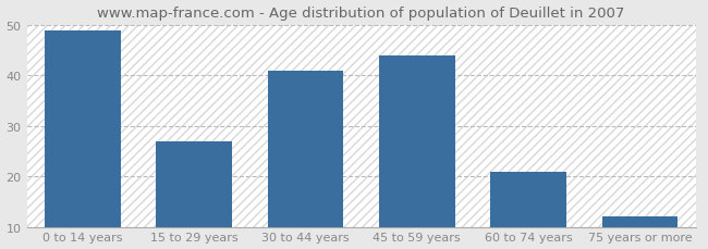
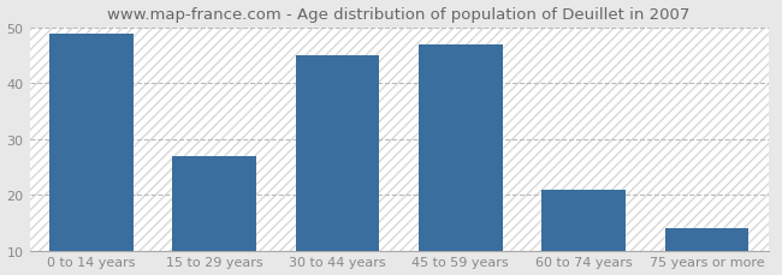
30 to 44 years: 41 -> 45
45 to 59 years: 44 -> 47
75 years or more: 12 -> 14
